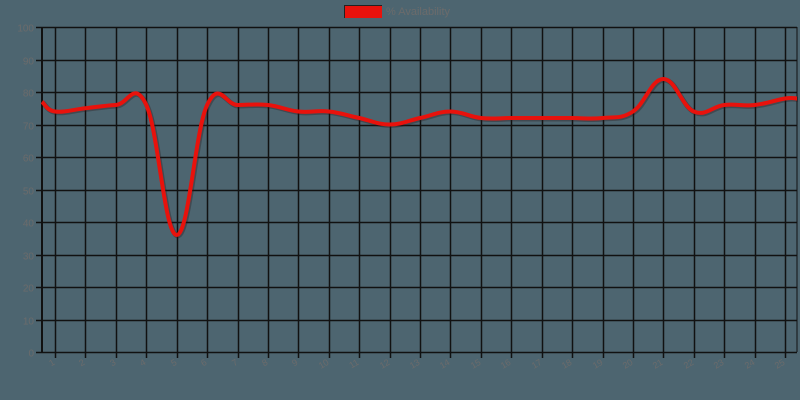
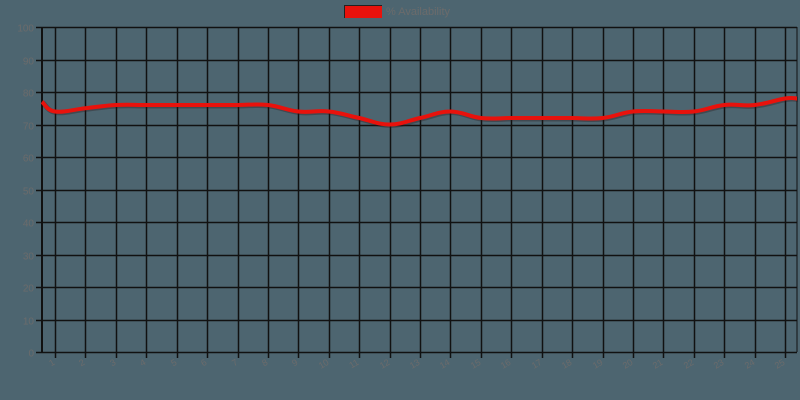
5: 36 -> 76
21: 84 -> 74
